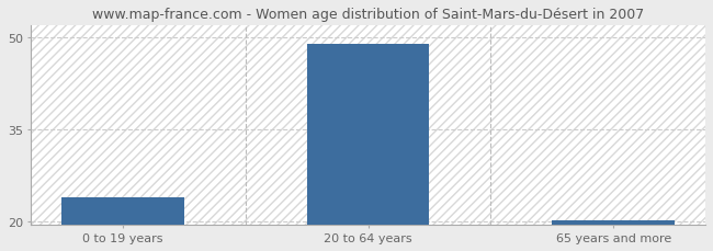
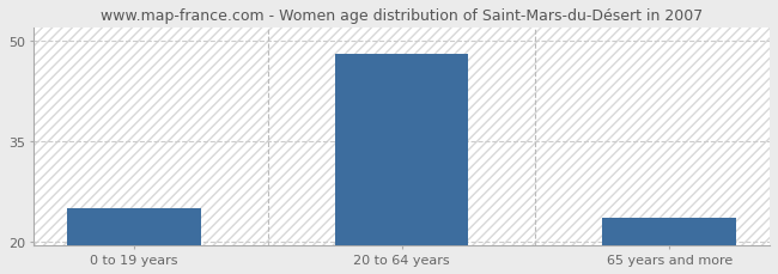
0 to 19 years: 24.0 -> 25.0
20 to 64 years: 49.0 -> 48.0
65 years and more: 20.2 -> 23.6
